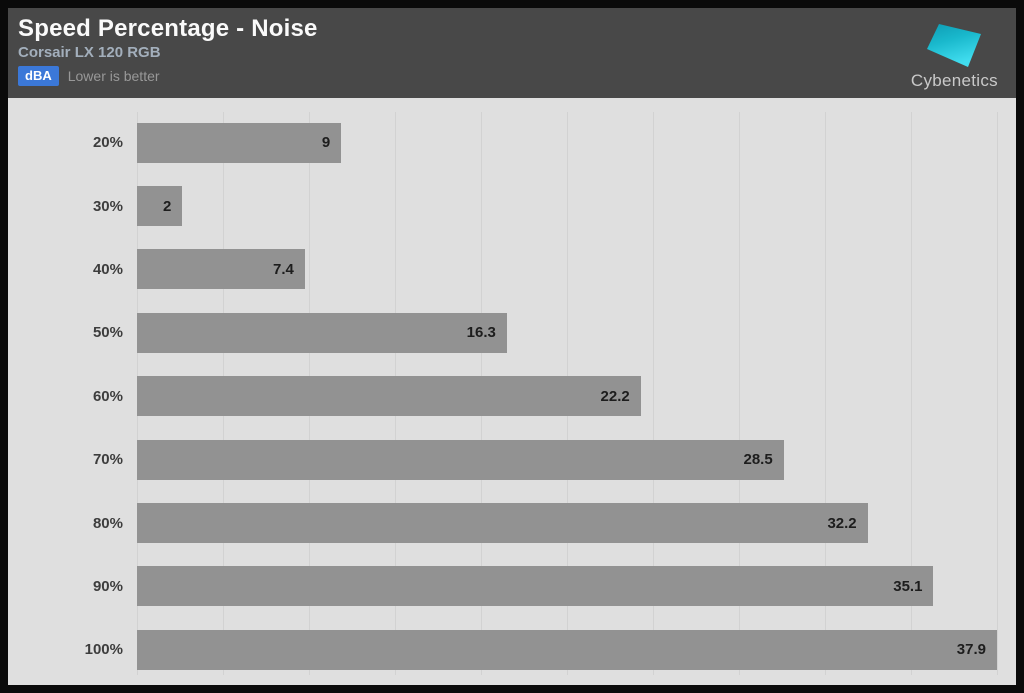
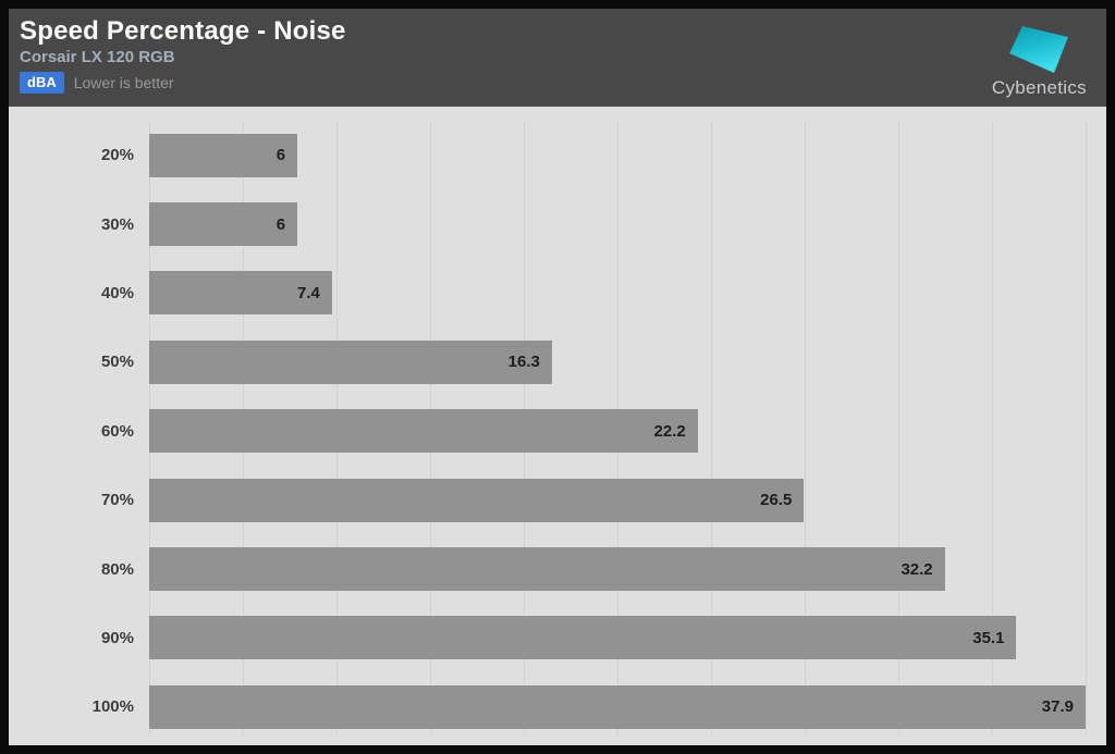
20%: 9 -> 6
30%: 2 -> 6
70%: 28.5 -> 26.5
